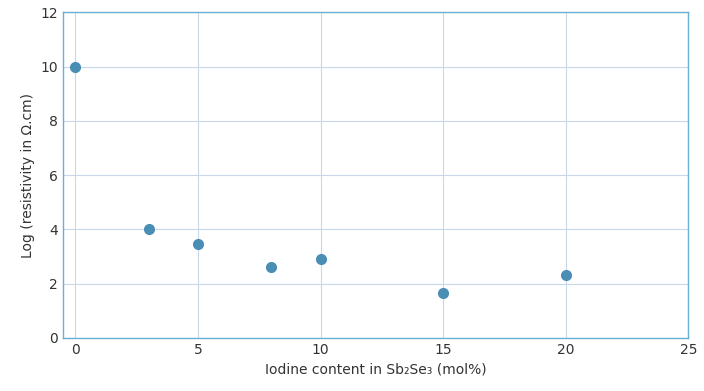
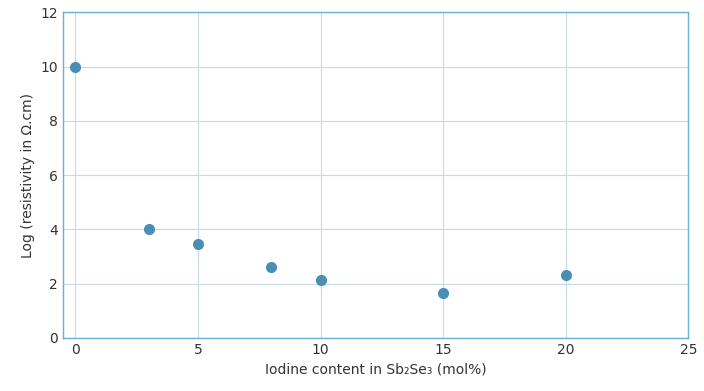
10: 2.90 -> 2.15
